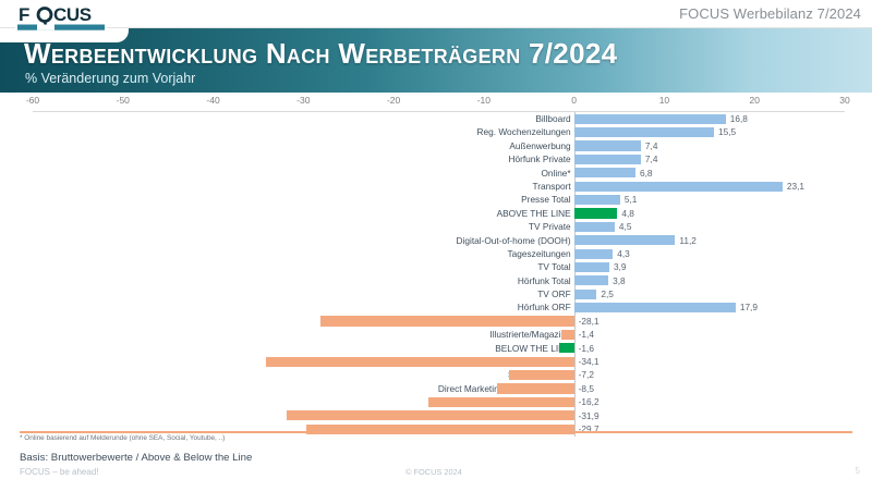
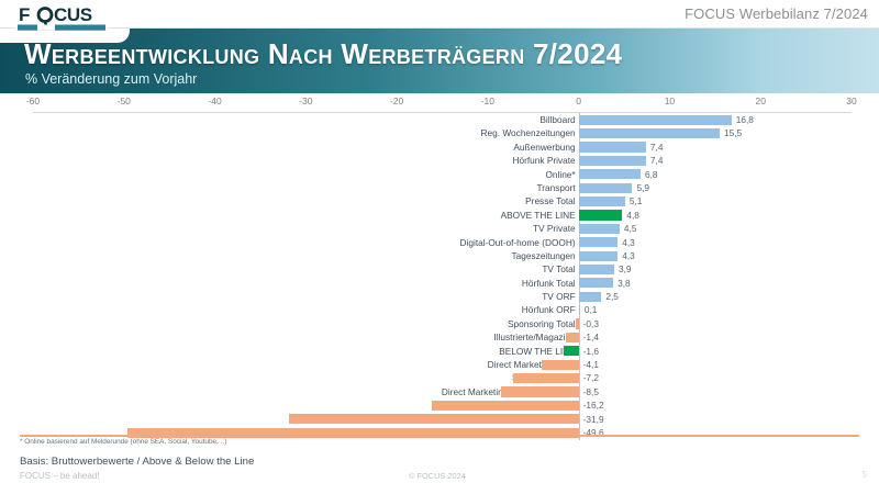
Transport: 23,1 -> 5,9
Digital-Out-of-home (DOOH): 11,2 -> 4,3
Hörfunk ORF: 17,9 -> 0,1
Sponsoring Total: -28,1 -> -0,3
Direct Marketing Total: -34,1 -> -4,1
Kino: -29,7 -> -49,6
